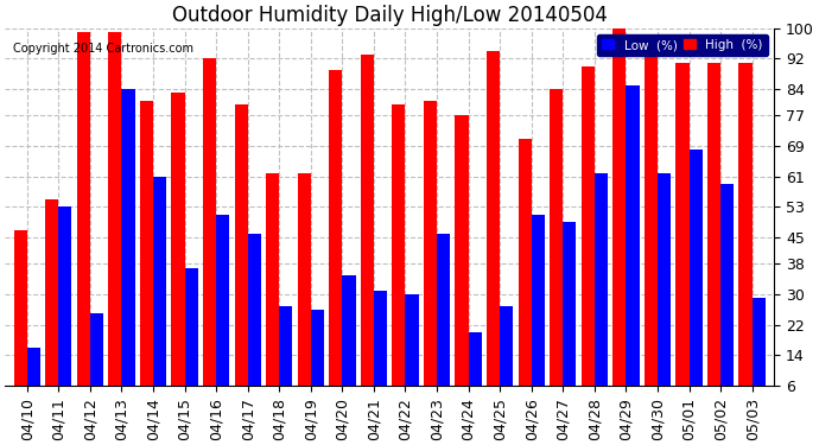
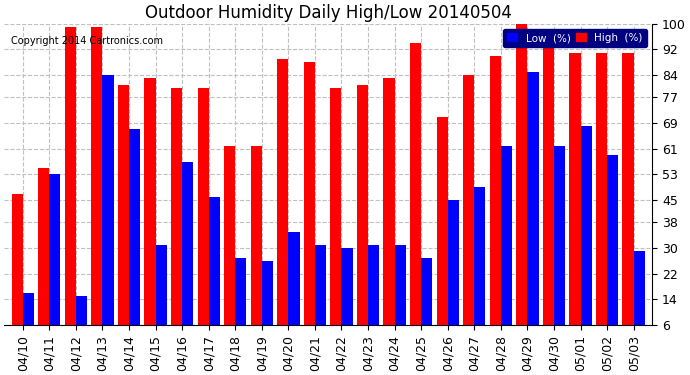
Low (%)/04/12: 25 -> 15
Low (%)/04/14: 61 -> 67
Low (%)/04/15: 37 -> 31
High (%)/04/16: 92 -> 80
Low (%)/04/16: 51 -> 57
High (%)/04/21: 93 -> 88
Low (%)/04/23: 46 -> 31
High (%)/04/24: 77 -> 83
Low (%)/04/24: 20 -> 31
Low (%)/04/26: 51 -> 45
